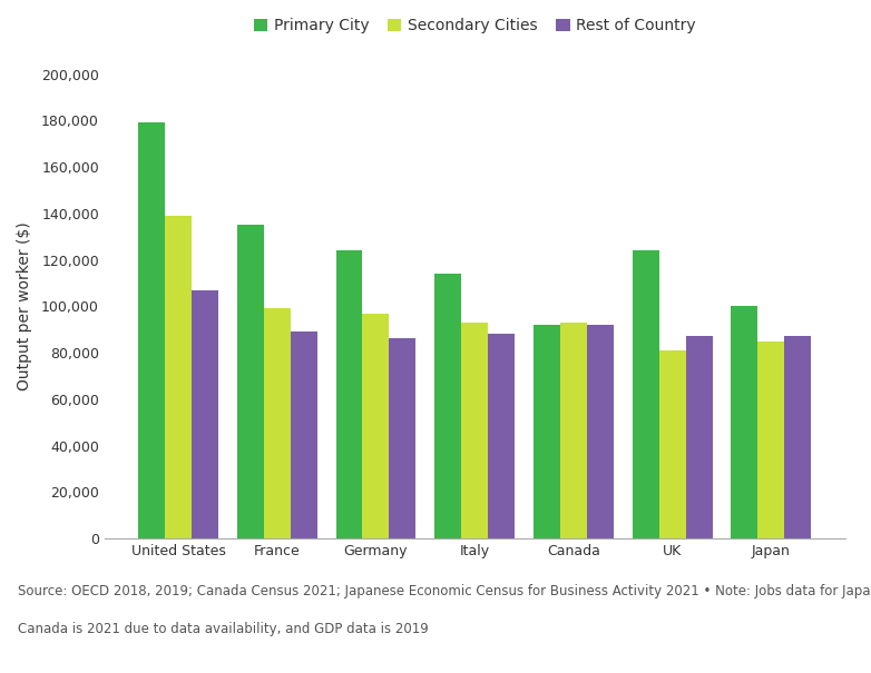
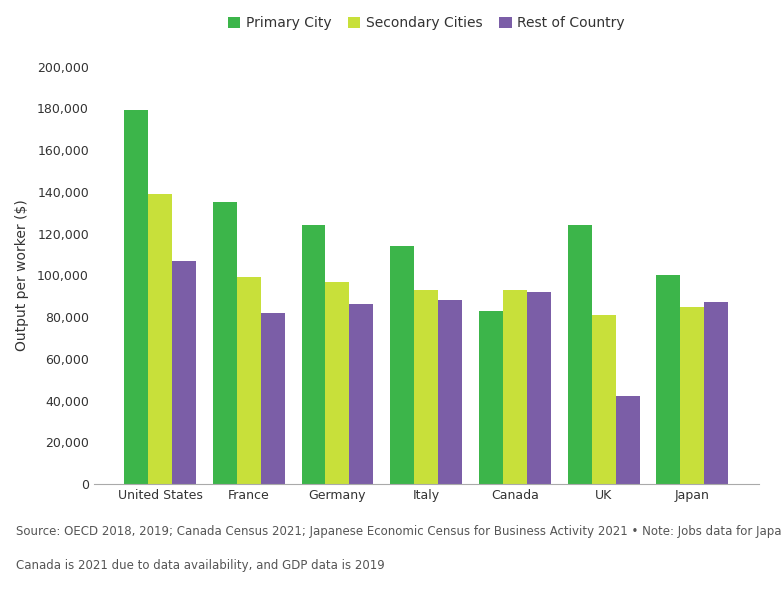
Rest of Country/France: 89,000 -> 82,000
Primary City/Canada: 92,000 -> 83,000
Rest of Country/UK: 87,000 -> 42,000
